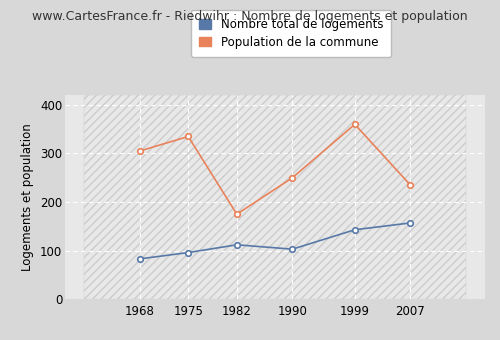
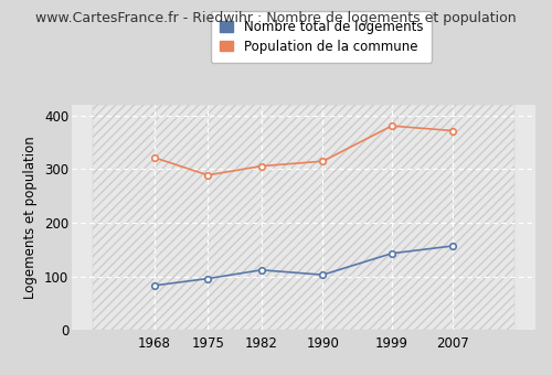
Population de la commune/1968: 305 -> 322
Population de la commune/1975: 335 -> 289
Population de la commune/1982: 175 -> 306
Population de la commune/1990: 250 -> 315
Population de la commune/1999: 360 -> 381
Population de la commune/2007: 235 -> 372
